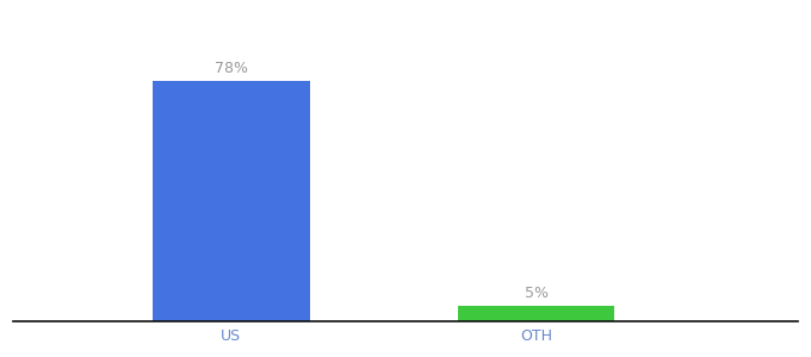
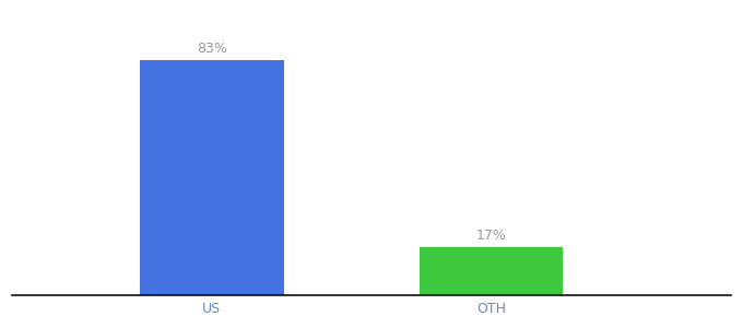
US: 78% -> 83%
OTH: 5% -> 17%
